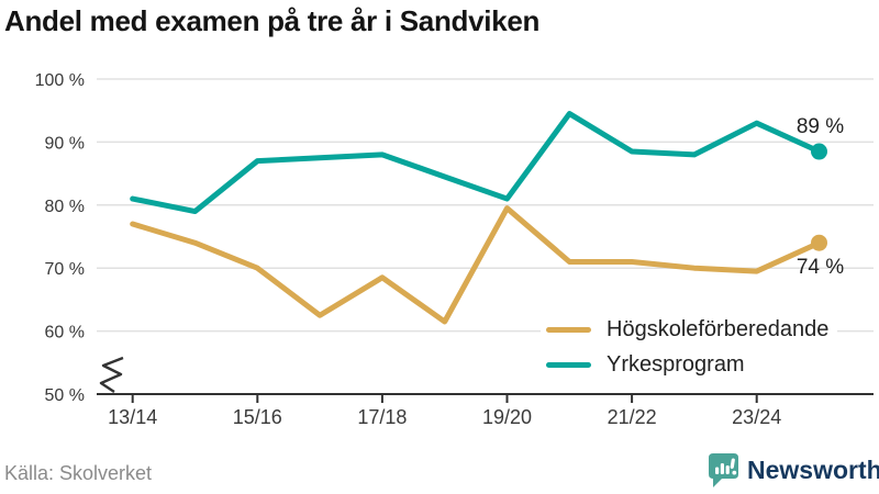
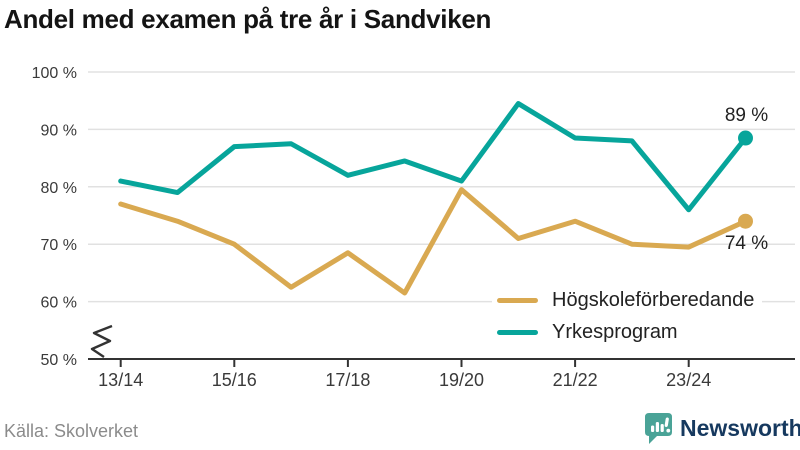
Yrkesprogram/17/18: 88% -> 82%
Högskoleförberedande/21/22: 71% -> 74%
Yrkesprogram/23/24: 93% -> 76%
